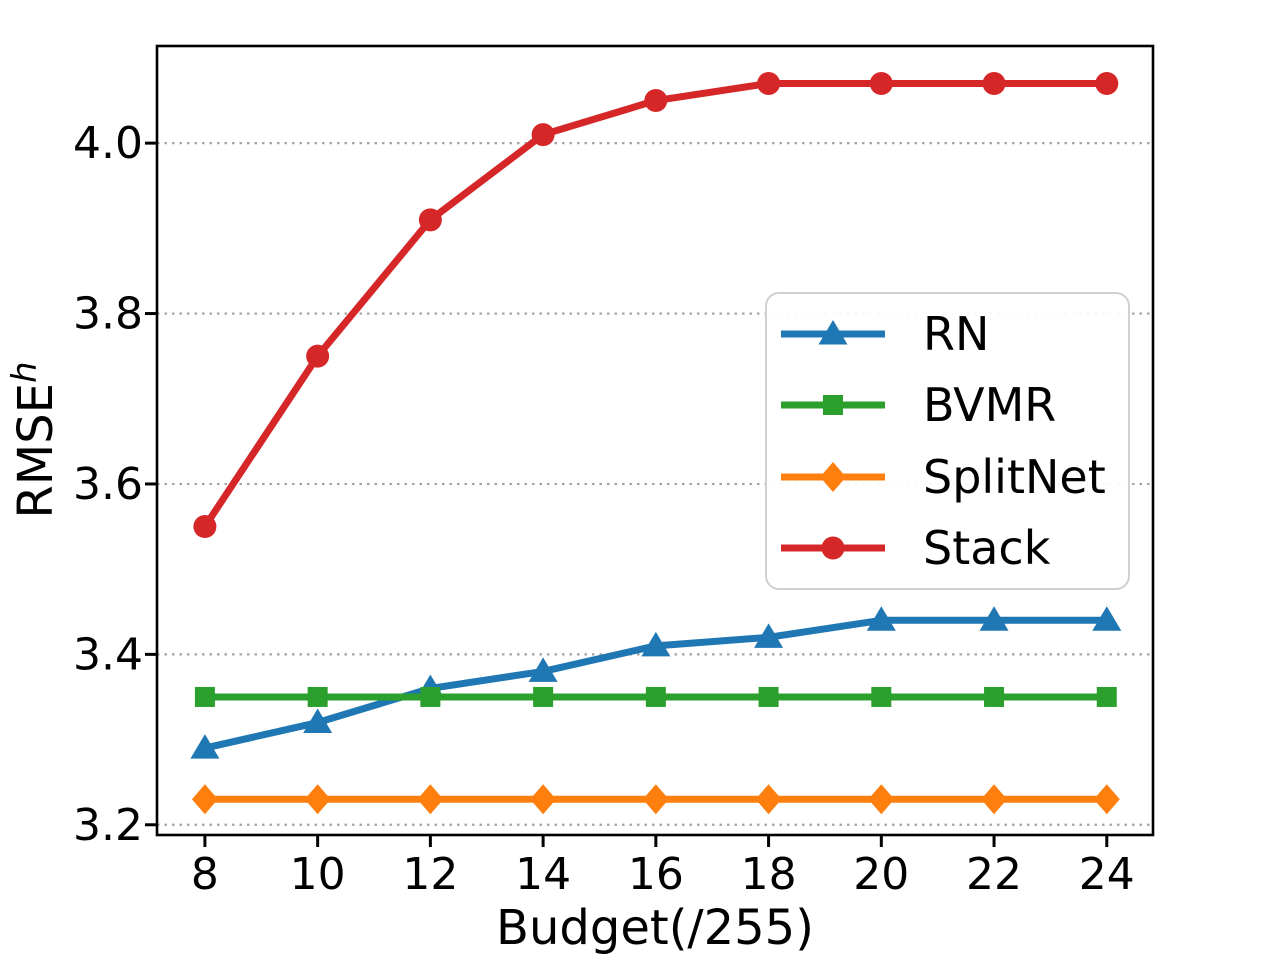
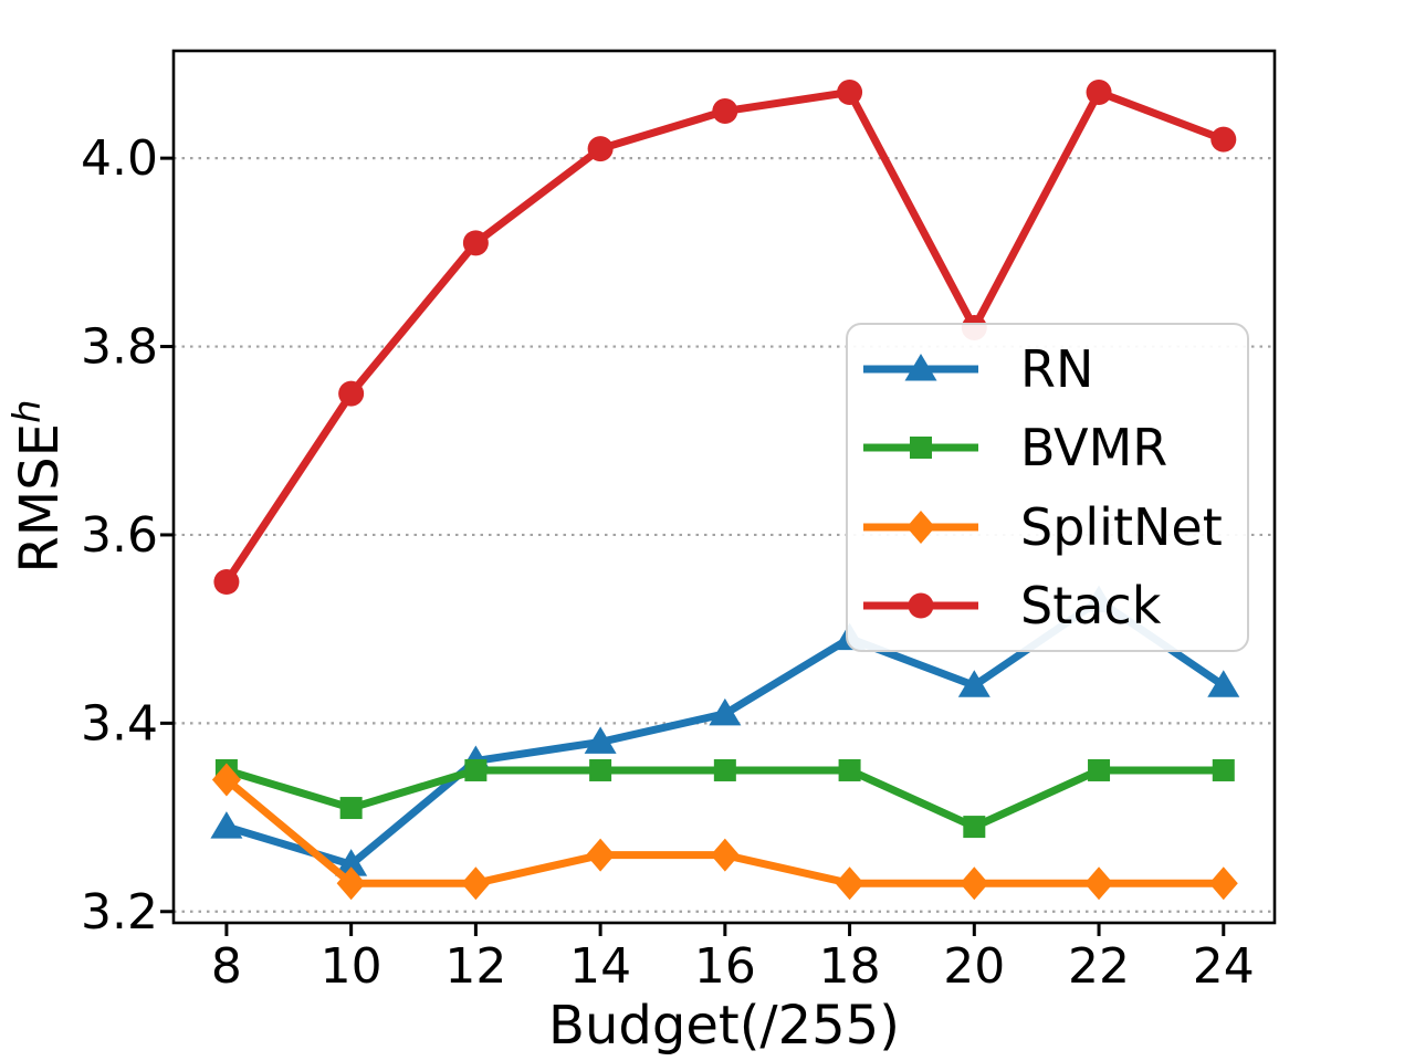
SplitNet/8: 3.23 -> 3.34
RN/10: 3.32 -> 3.25
BVMR/10: 3.35 -> 3.31
SplitNet/14: 3.23 -> 3.26
SplitNet/16: 3.23 -> 3.26
RN/18: 3.42 -> 3.49
BVMR/20: 3.35 -> 3.29
Stack/20: 4.07 -> 3.82
RN/22: 3.44 -> 3.53
Stack/24: 4.07 -> 4.02
